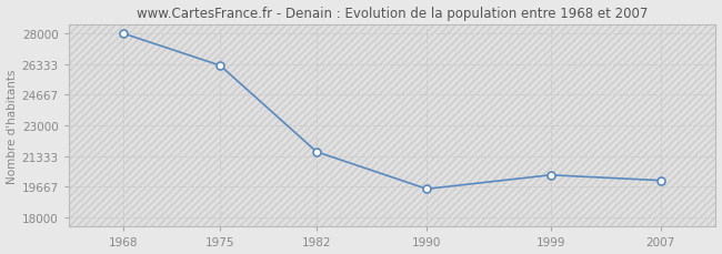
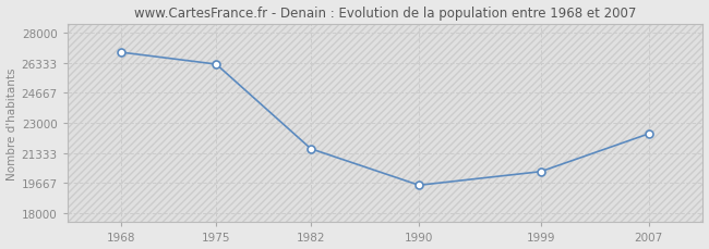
1968: 28000 -> 26900
2007: 20000 -> 22400
